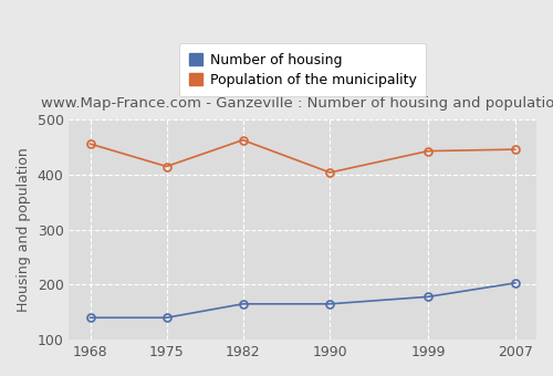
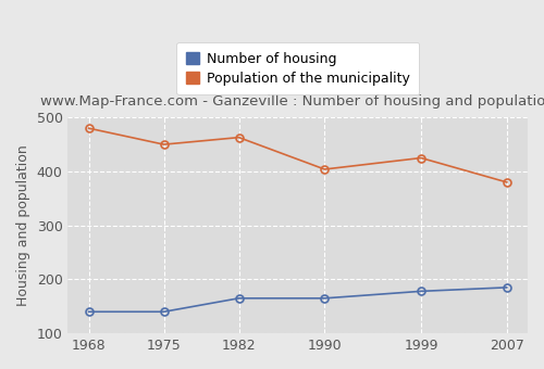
Population of the municipality/1968: 456 -> 480
Population of the municipality/1975: 415 -> 450
Population of the municipality/1999: 443 -> 425
Number of housing/2007: 203 -> 185
Population of the municipality/2007: 446 -> 380
